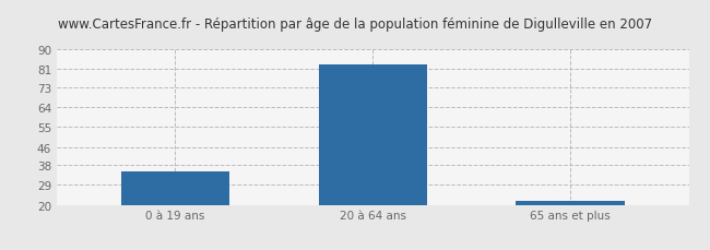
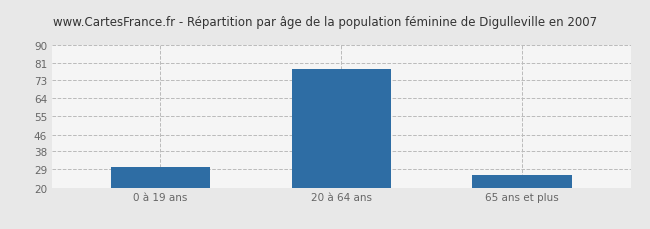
0 à 19 ans: 35 -> 30
20 à 64 ans: 83 -> 78
65 ans et plus: 22 -> 26
